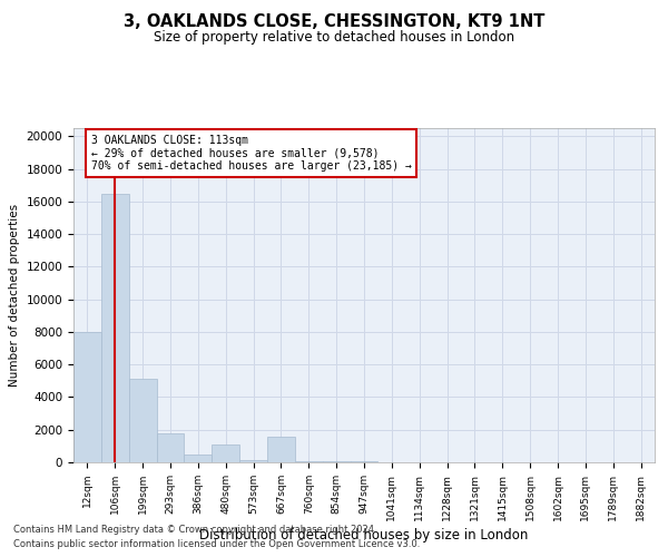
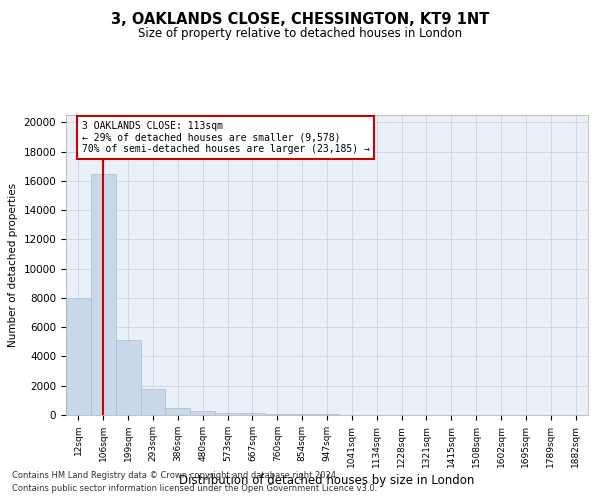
480sqm: 1100 -> 200
667sqm: 1600 -> 100
